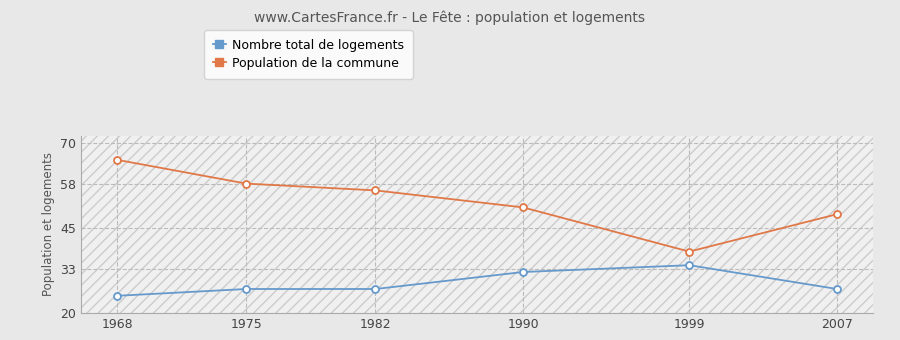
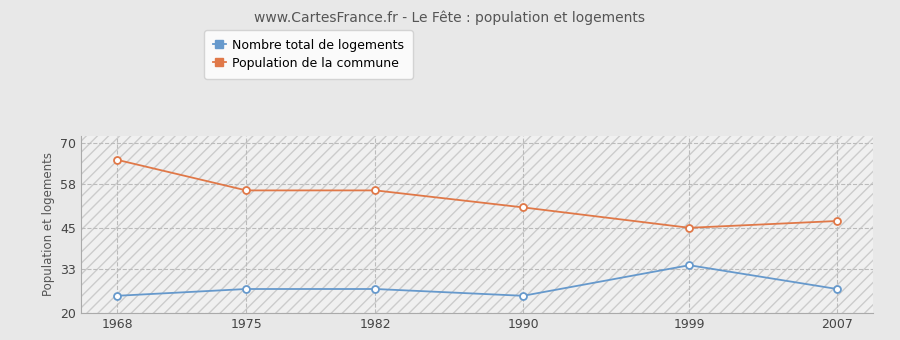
Population de la commune/1975: 58 -> 56
Nombre total de logements/1990: 32 -> 25
Population de la commune/1999: 38 -> 45
Population de la commune/2007: 49 -> 47
